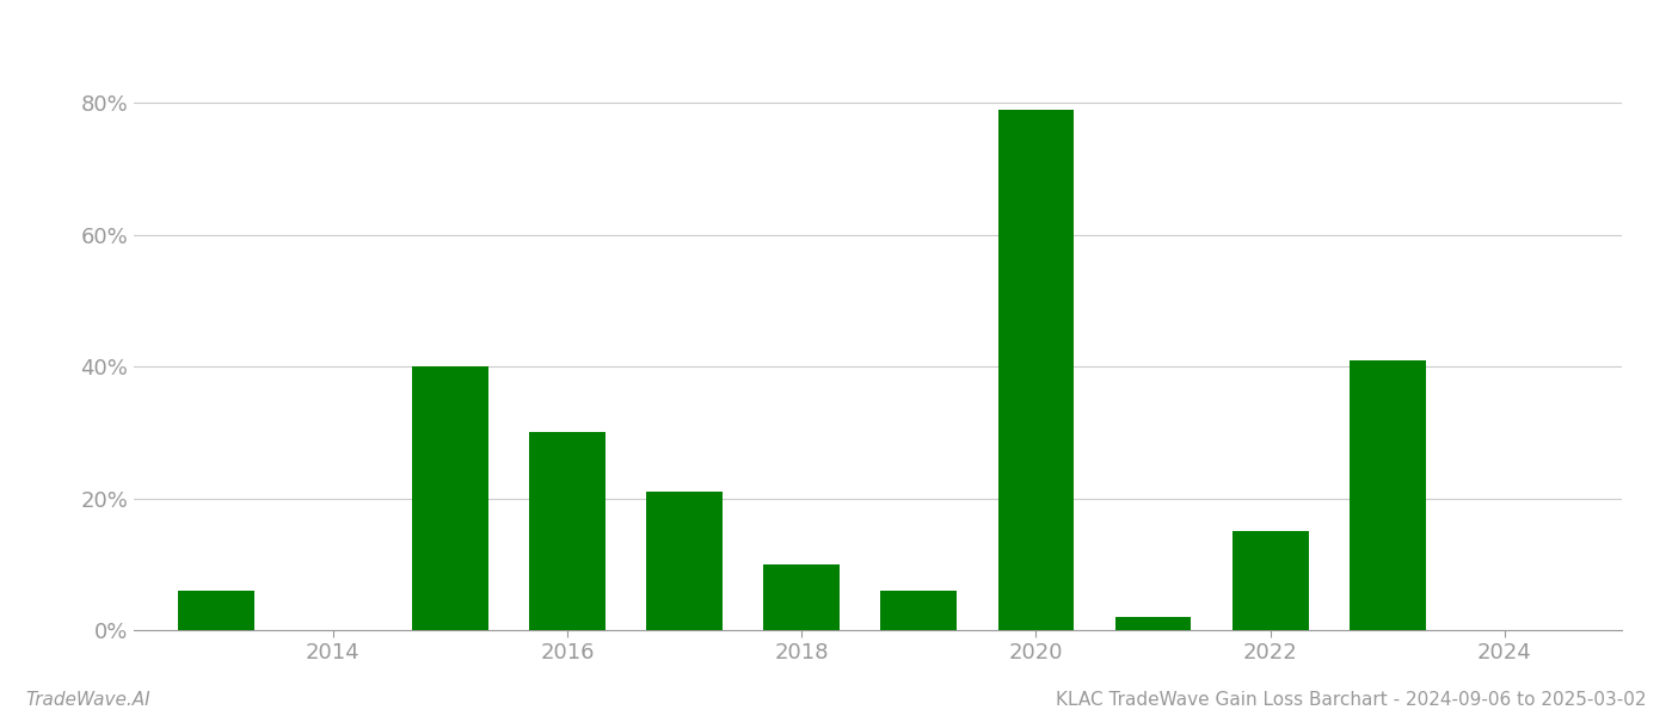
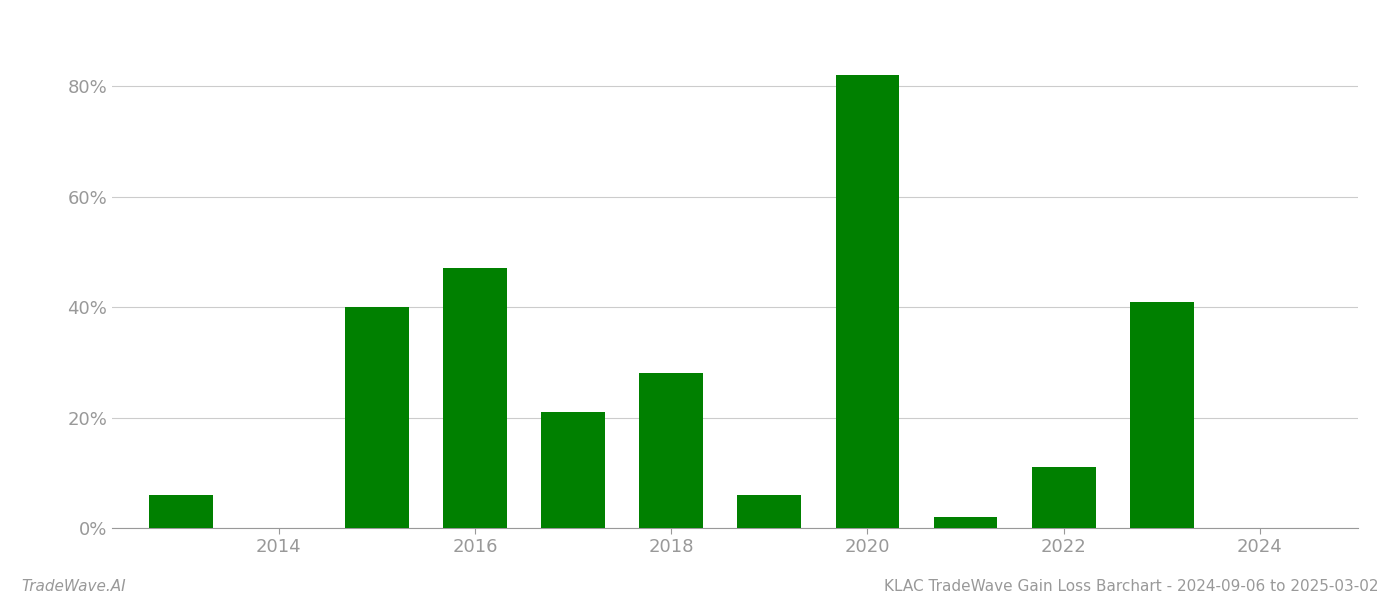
2016: 30% -> 47%
2018: 10% -> 28%
2020: 79% -> 82%
2022: 15% -> 11%
